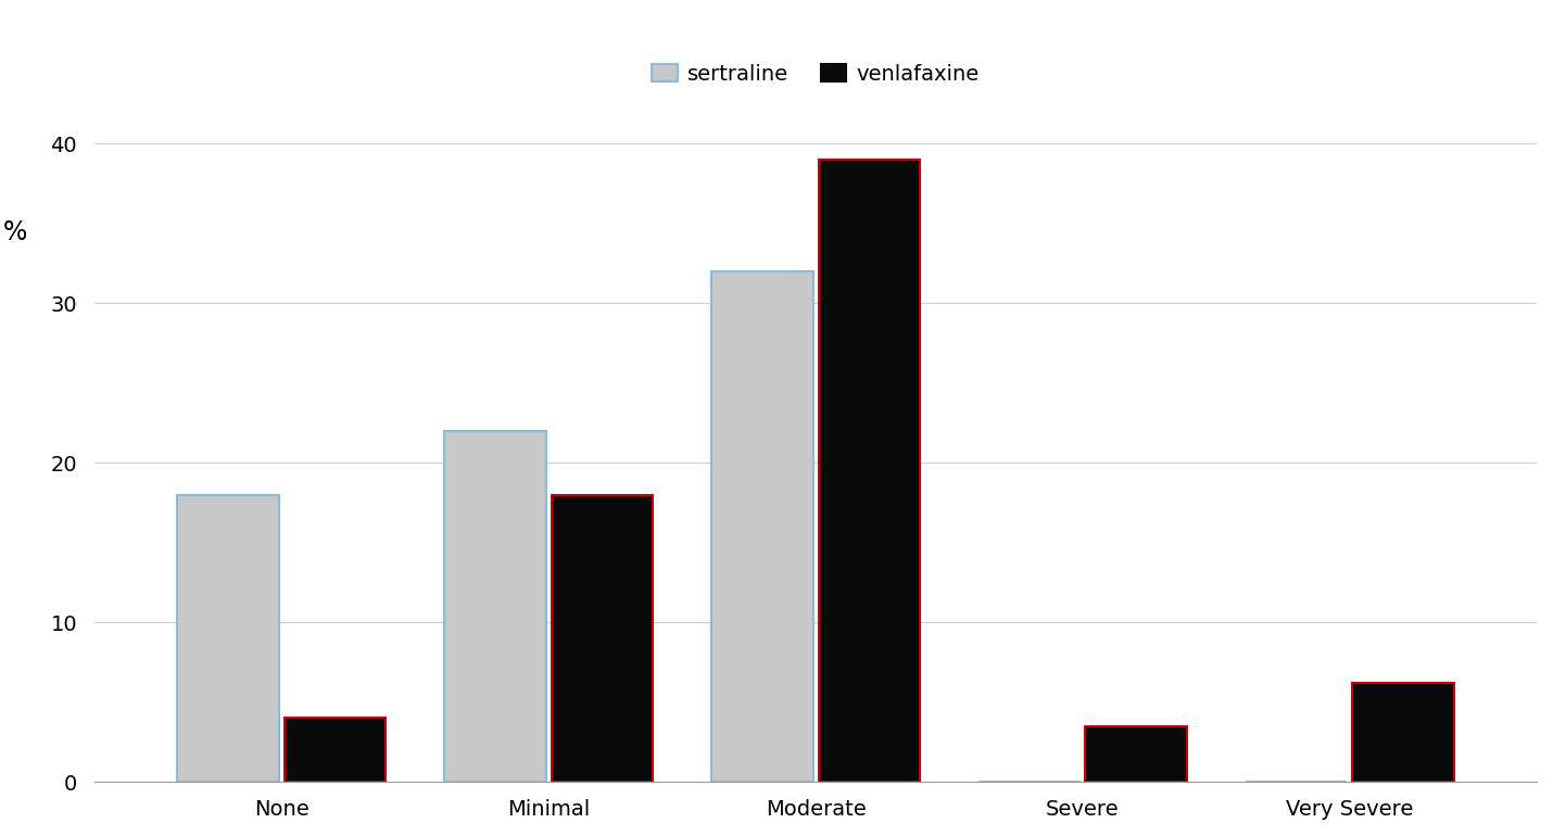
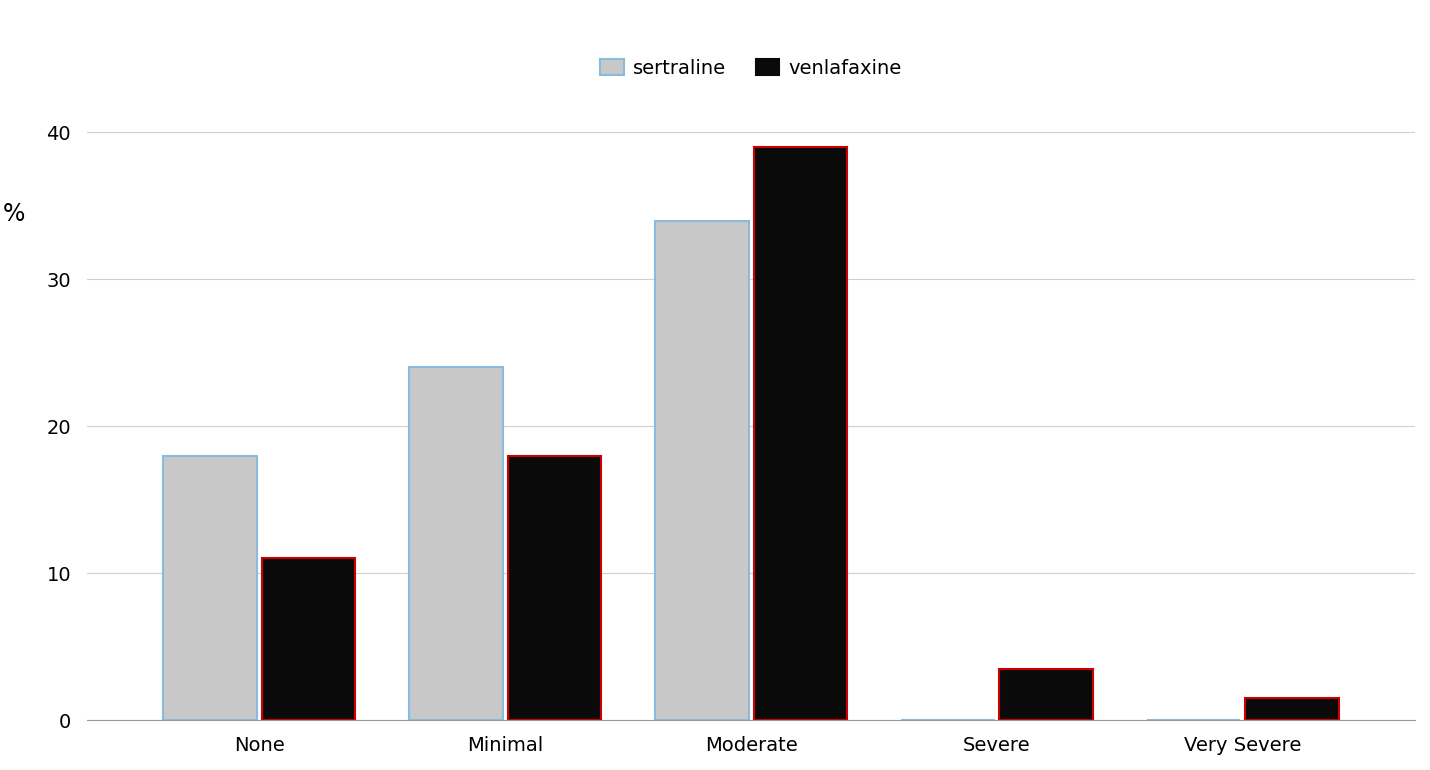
venlafaxine/None: 4.0 -> 11.0
sertraline/Minimal: 22 -> 24
sertraline/Moderate: 32 -> 34
venlafaxine/Very Severe: 6.2 -> 1.5
